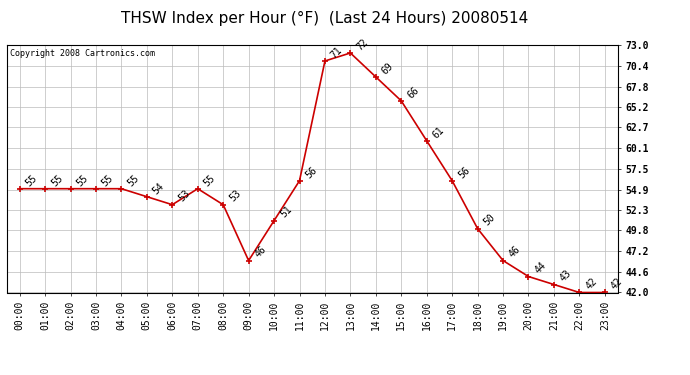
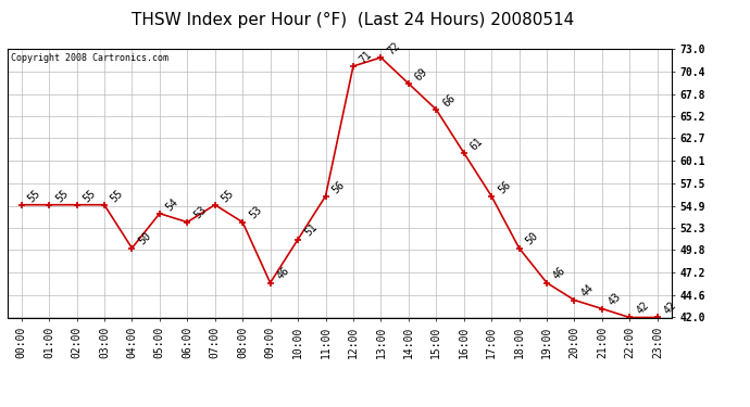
04:00: 55 -> 50
